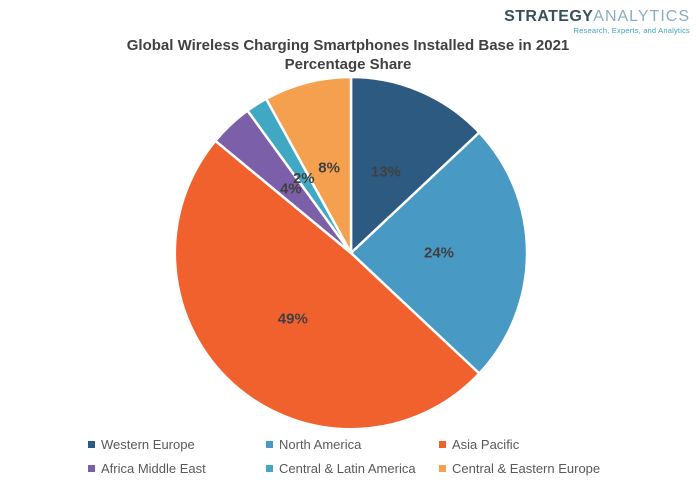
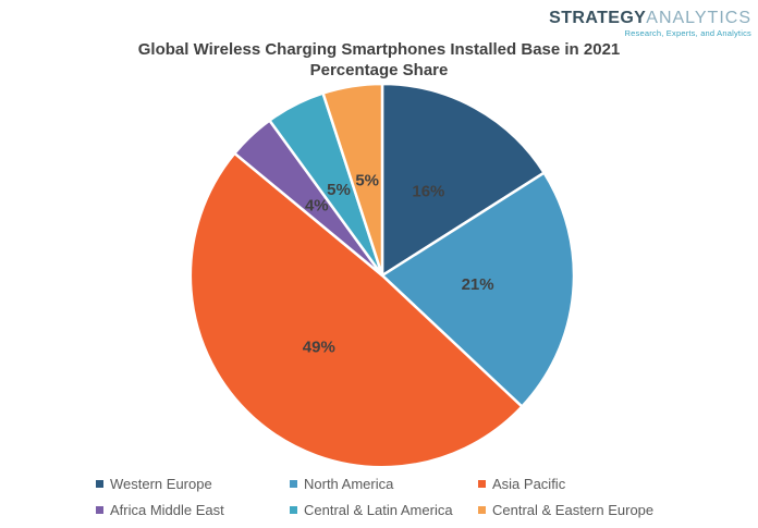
Western Europe: 13% -> 16%
North America: 24% -> 21%
Central & Latin America: 2% -> 5%
Central & Eastern Europe: 8% -> 5%
